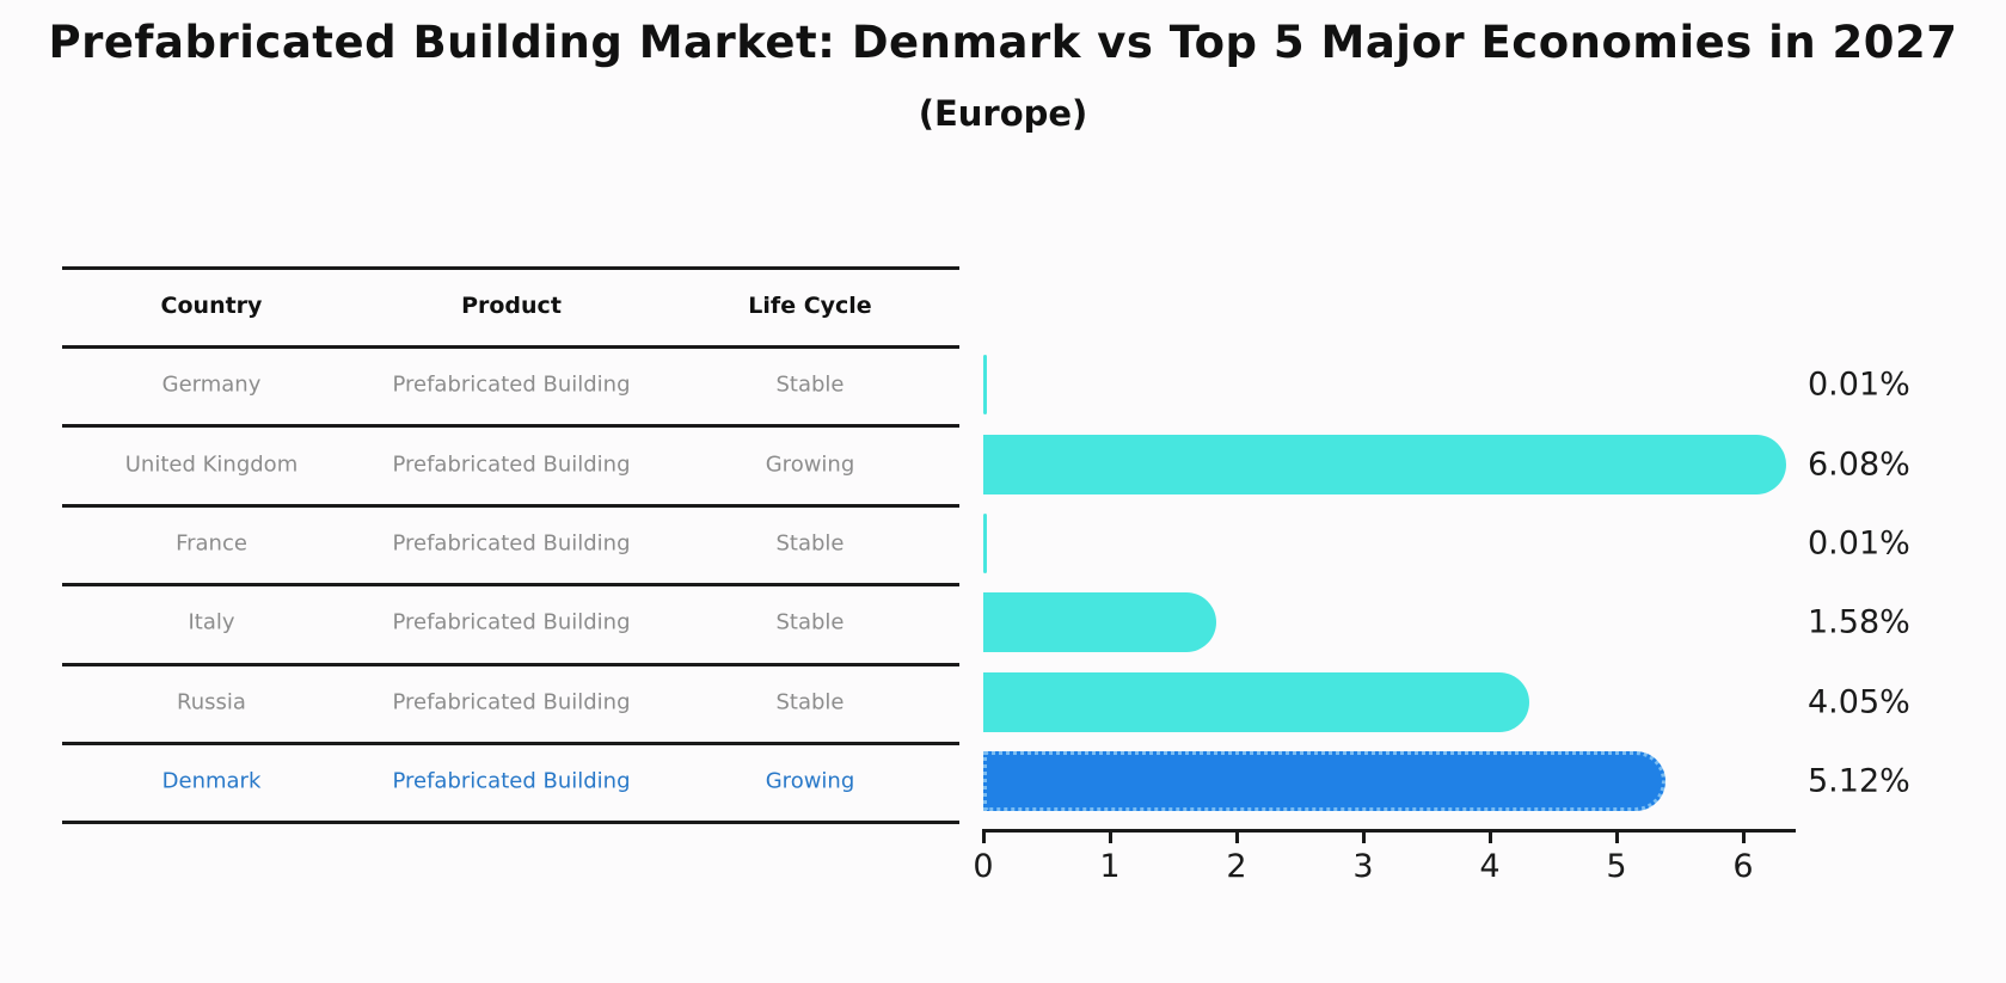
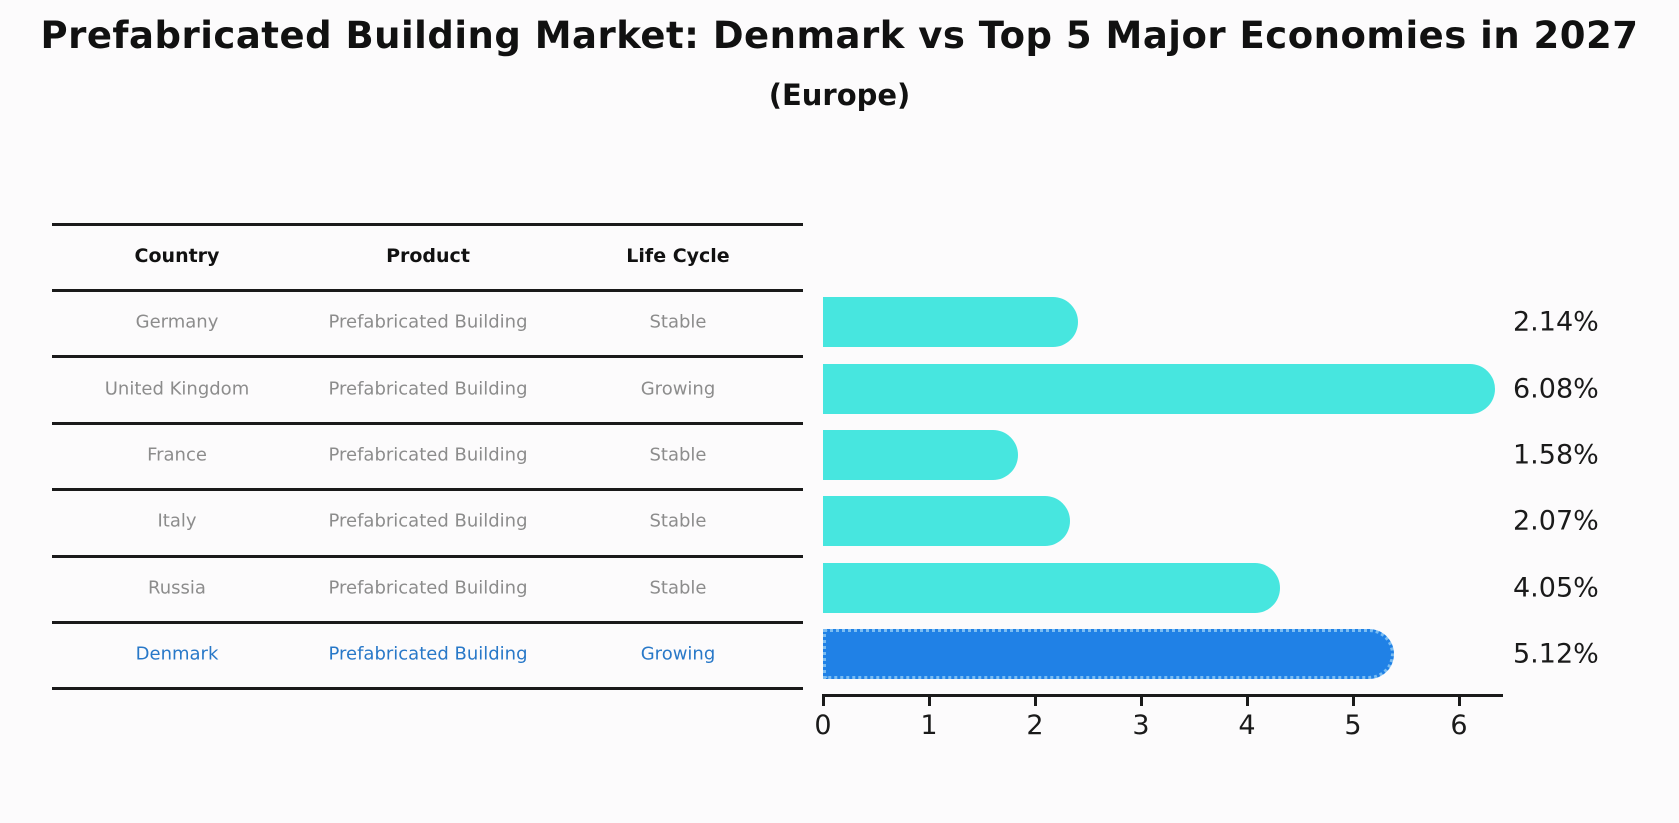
Germany: 0.01% -> 2.14%
France: 0.01% -> 1.58%
Italy: 1.58% -> 2.07%
